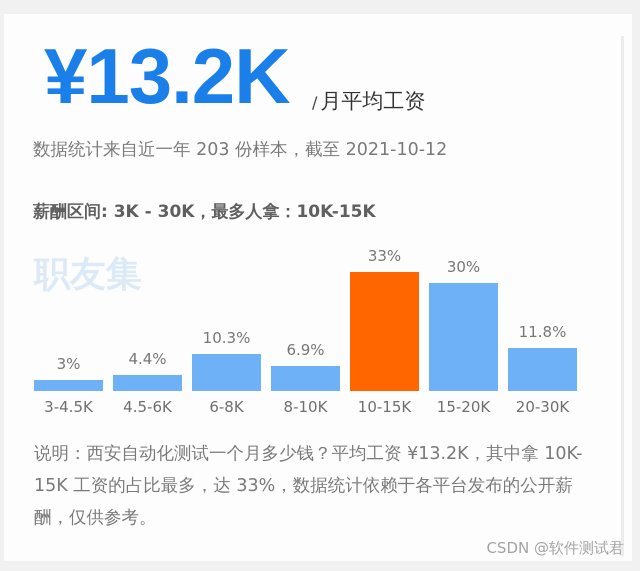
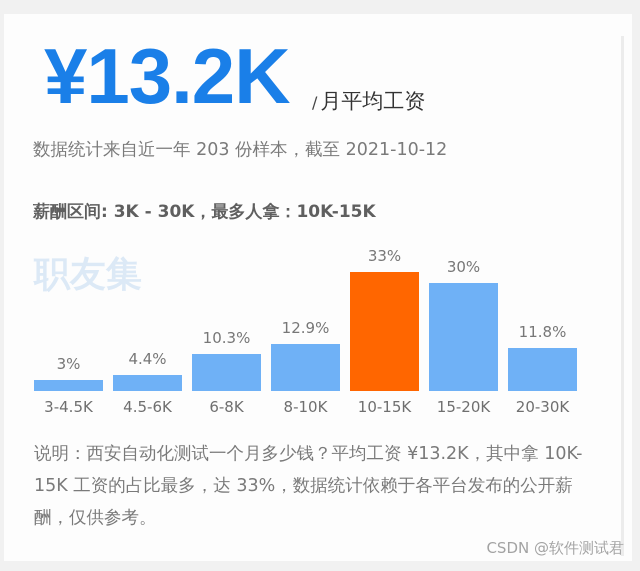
8-10K: 6.9% -> 12.9%
